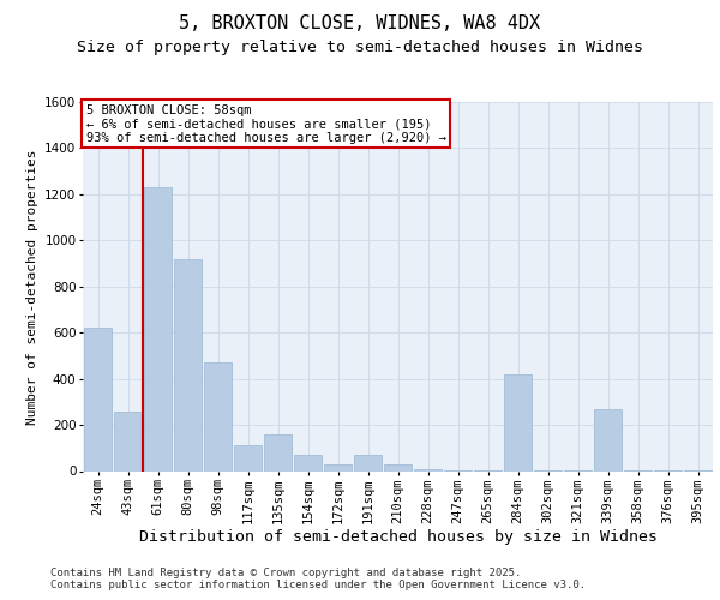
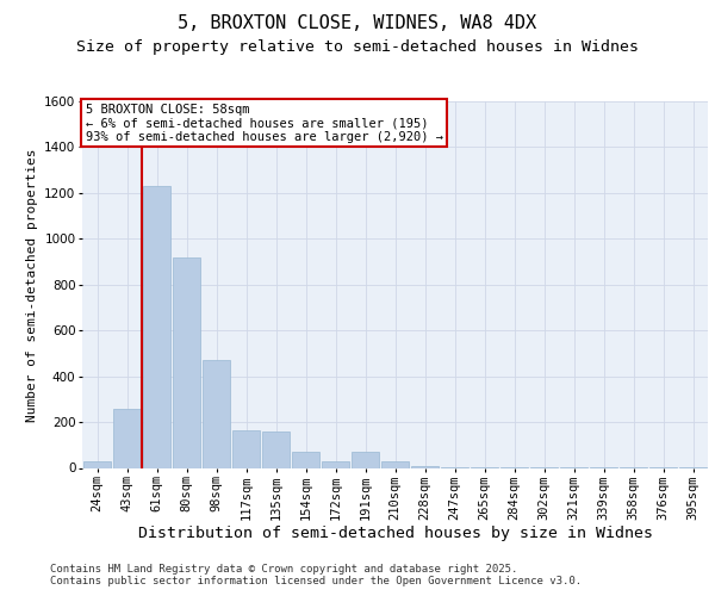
24sqm: 620 -> 30
117sqm: 110 -> 160
284sqm: 420 -> 0
339sqm: 270 -> 0
